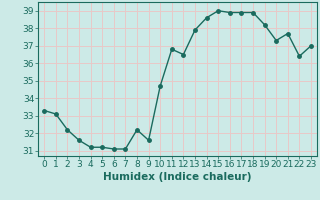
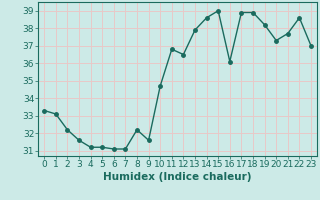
16: 38.9 -> 36.1
22: 36.4 -> 38.6
